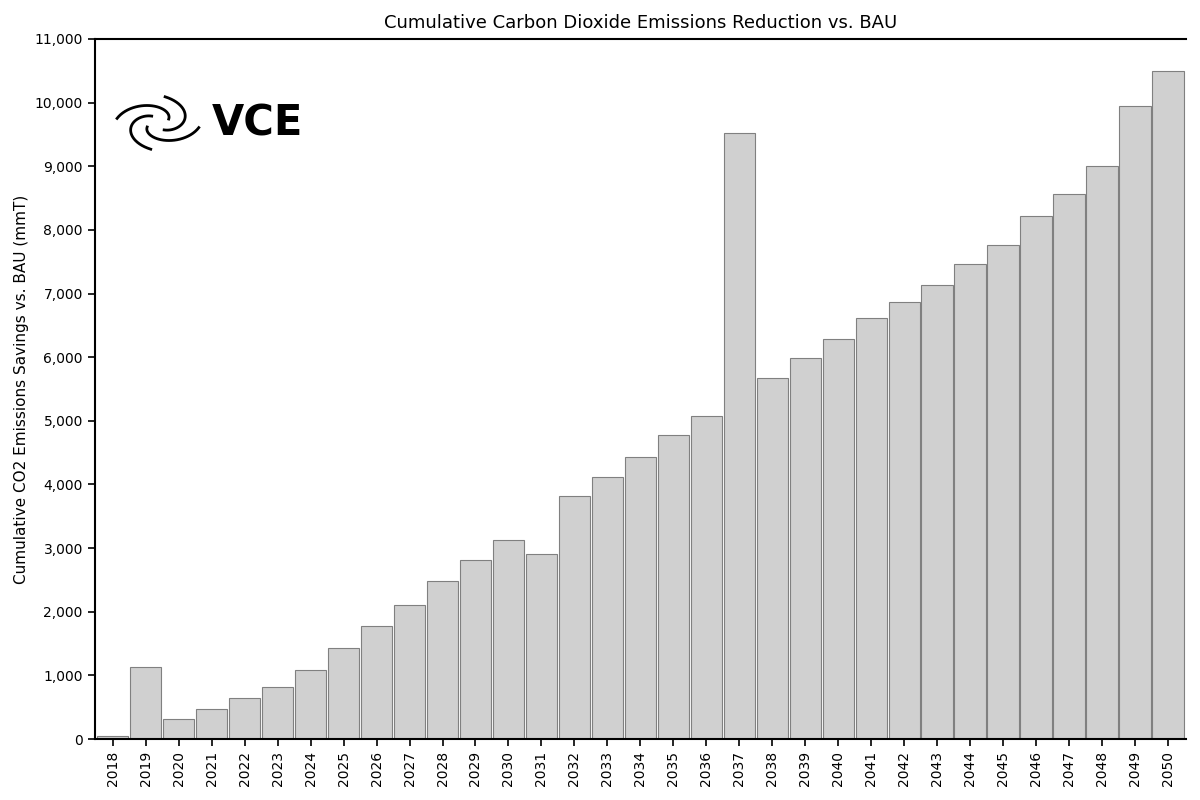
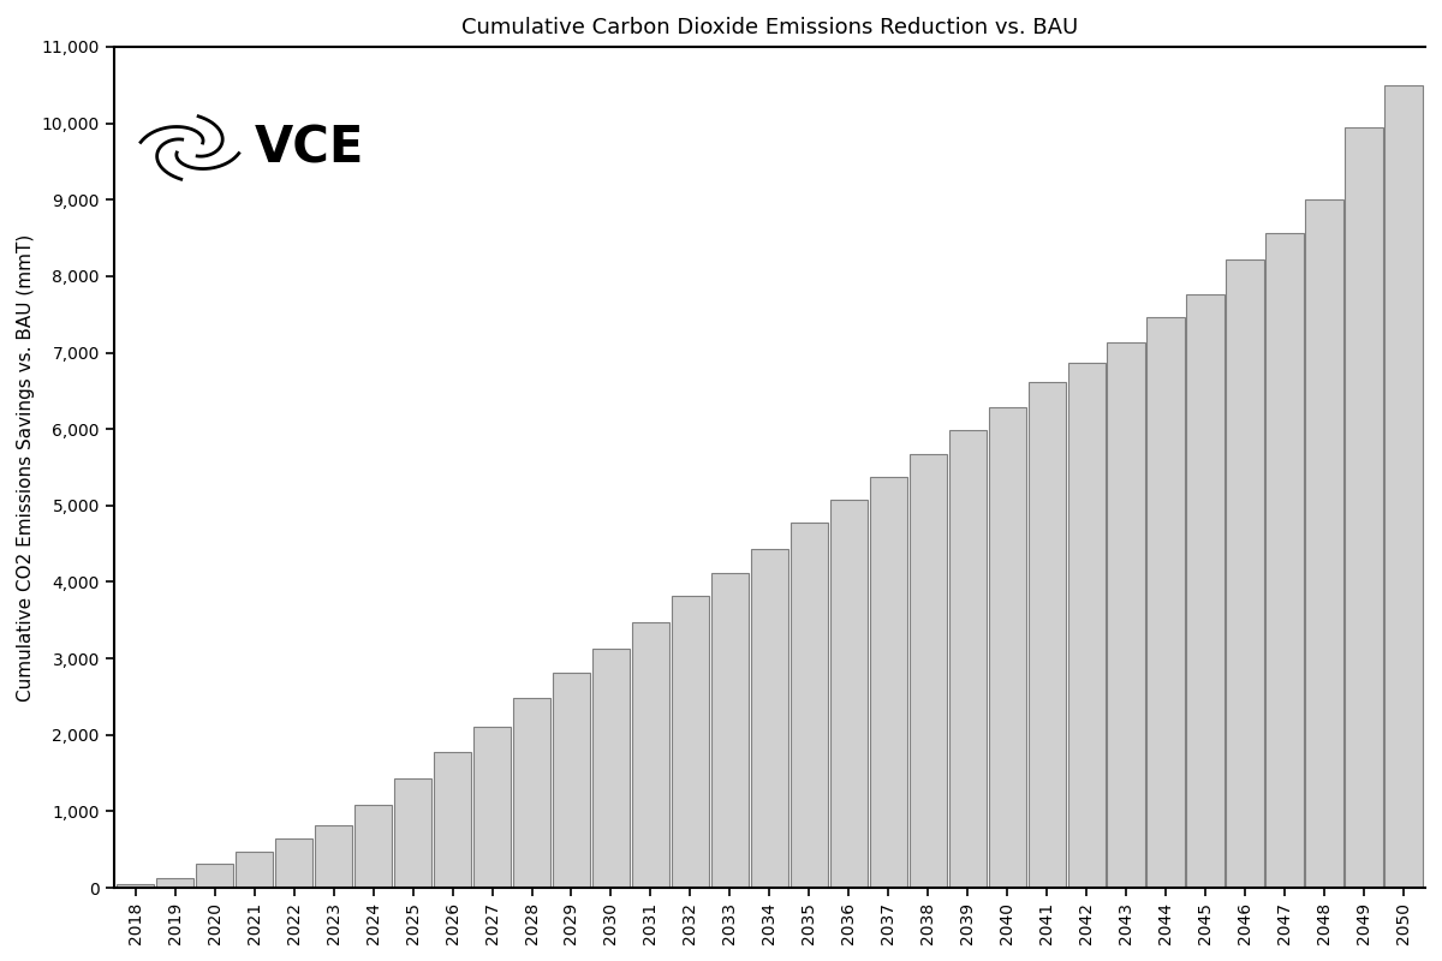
2019: 1,140 -> 130
2031: 2,900 -> 3,470
2037: 9,520 -> 5,380
